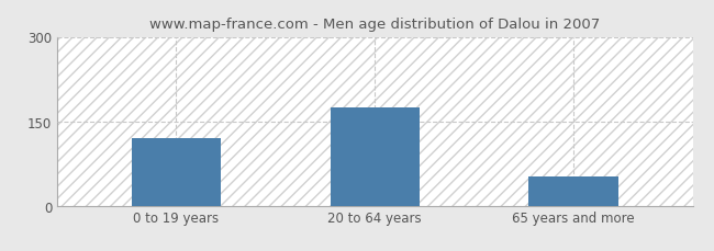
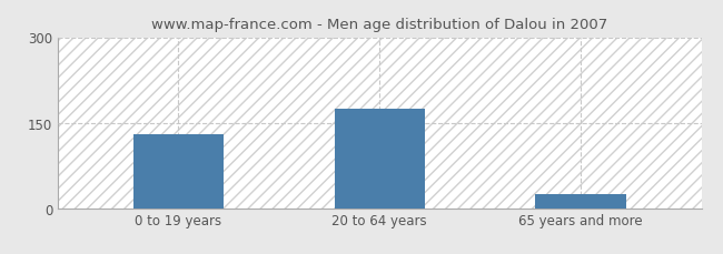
0 to 19 years: 120 -> 130
65 years and more: 52 -> 25
